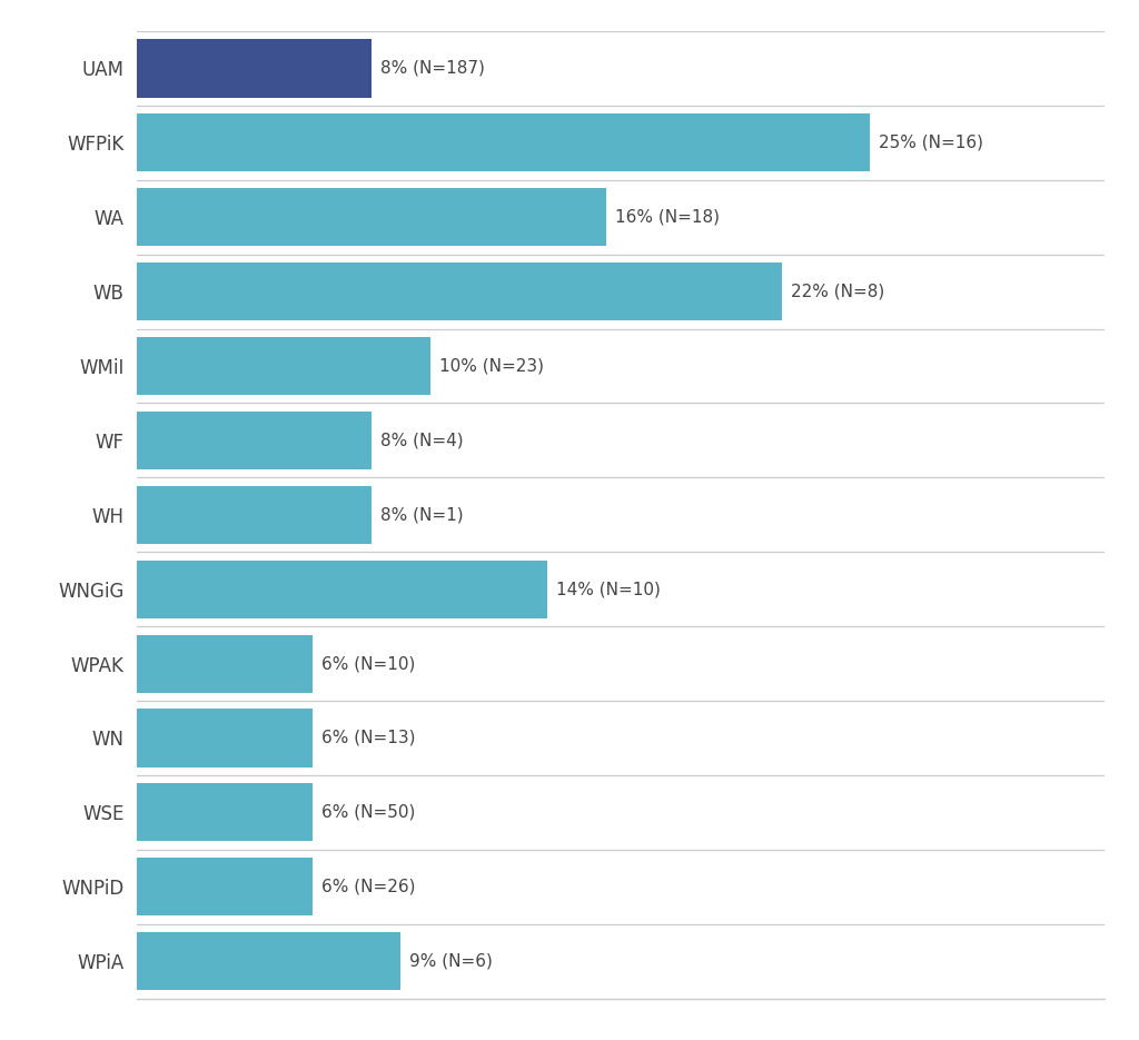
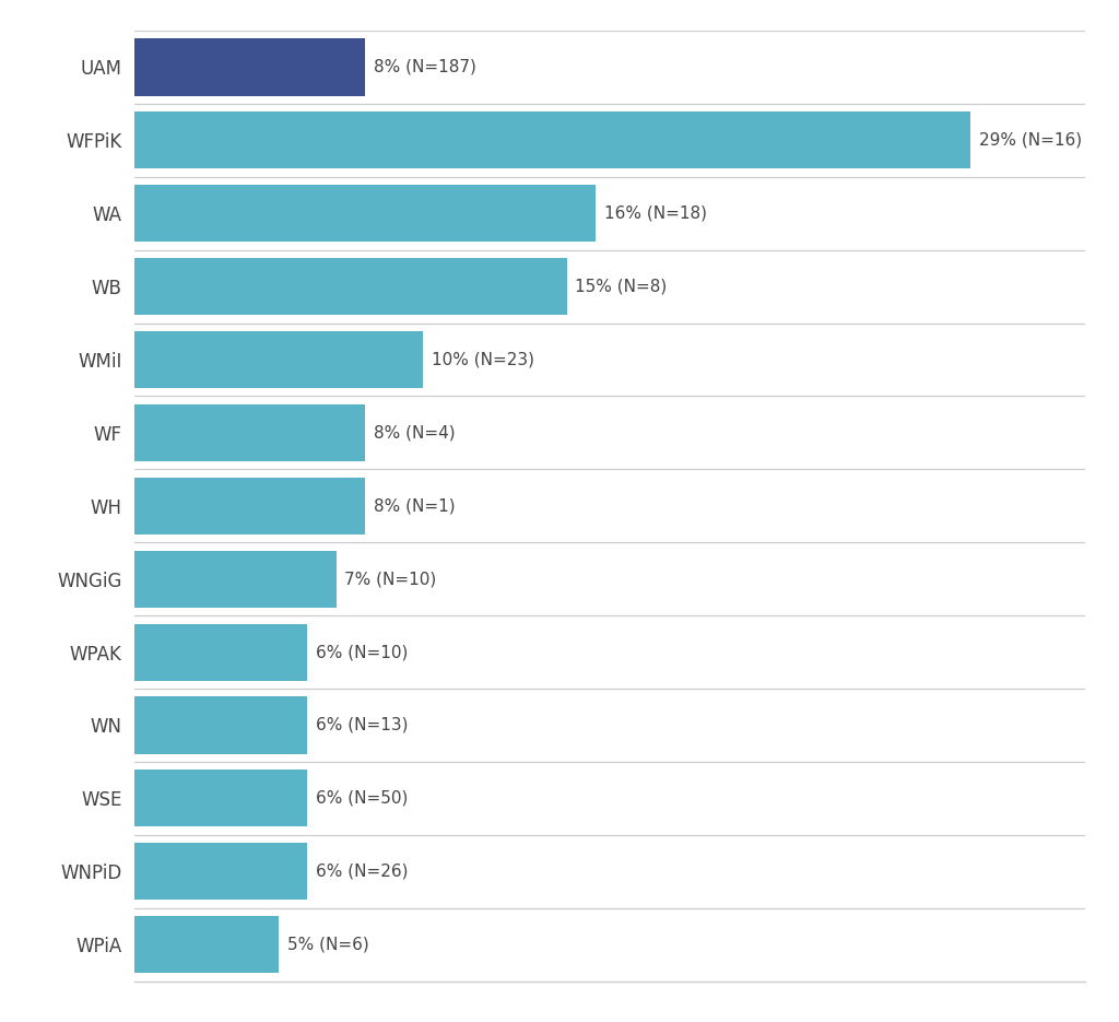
WFPiK: 25% -> 29%
WB: 22% -> 15%
WNGiG: 14% -> 7%
WPiA: 9% -> 5%
